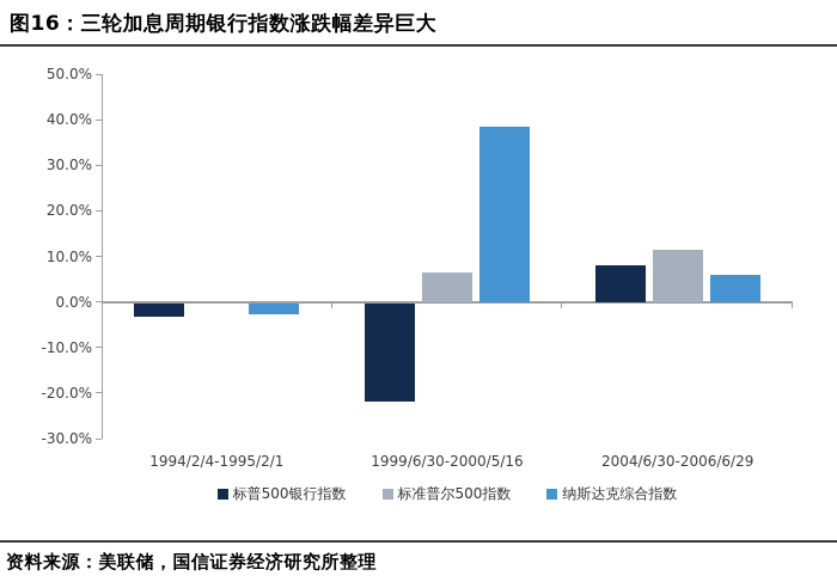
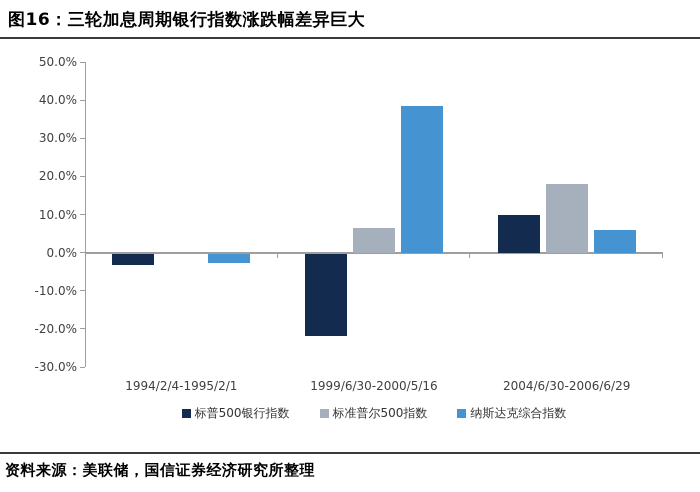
标普500银行指数/2004/6/30-2006/6/29: 8% -> 10%
标准普尔500指数/2004/6/30-2006/6/29: 12% -> 18%
